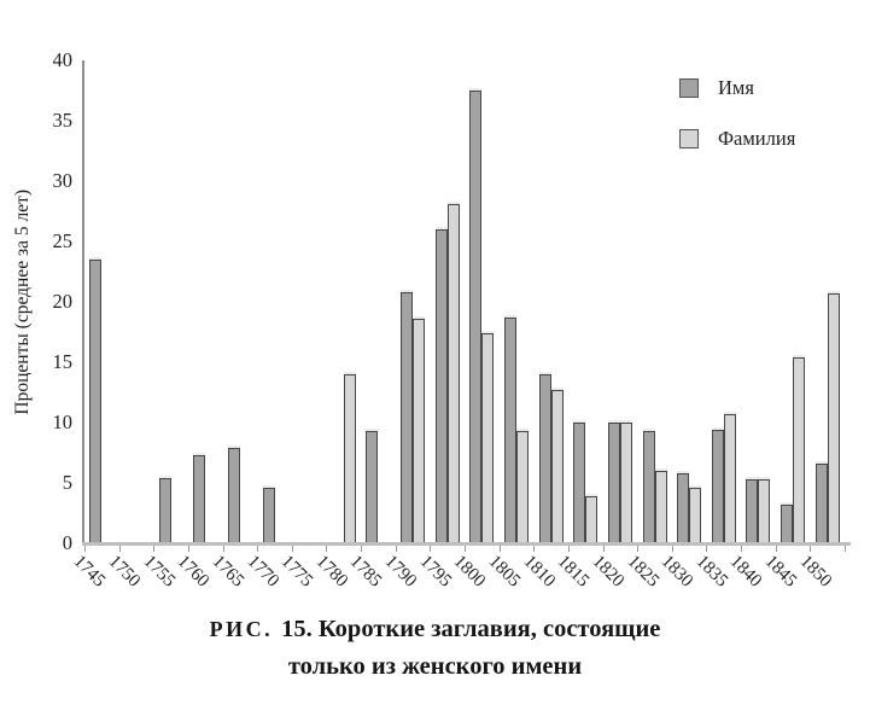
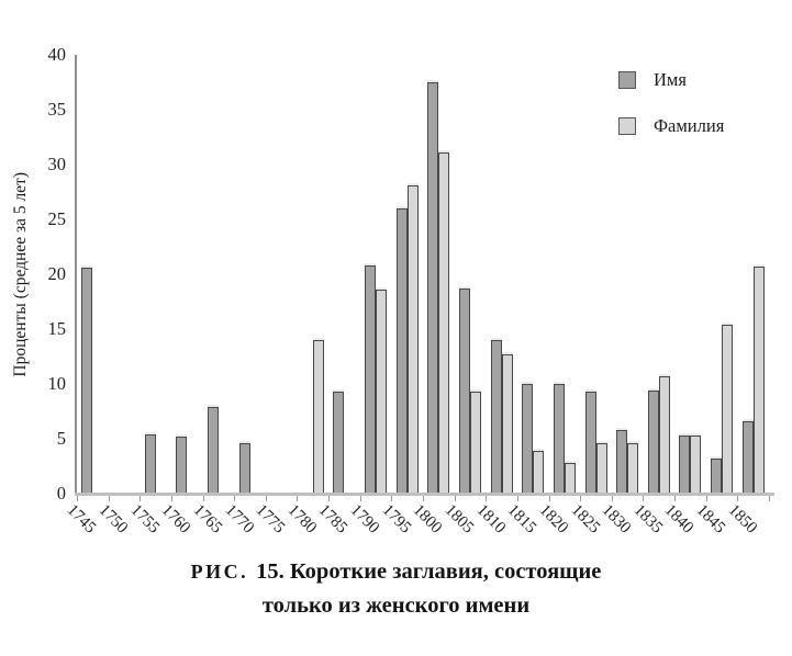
Имя/1745: 23.5 -> 20.6
Имя/1760: 7.3 -> 5.2
Фамилия/1800: 17.4 -> 31.1
Фамилия/1820: 10.0 -> 2.8
Фамилия/1825: 6.0 -> 4.6
